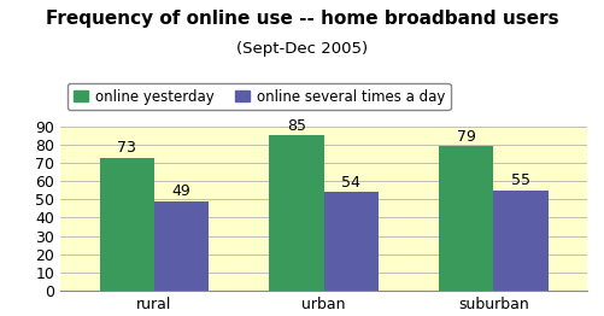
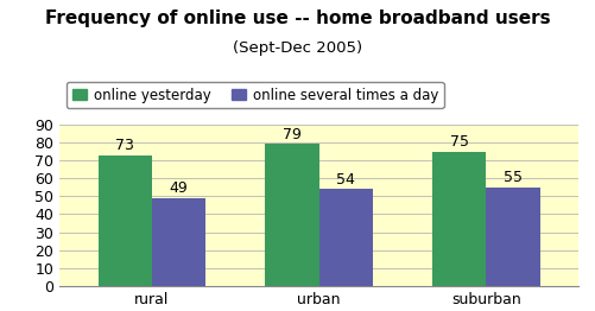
online yesterday/urban: 85 -> 79
online yesterday/suburban: 79 -> 75
